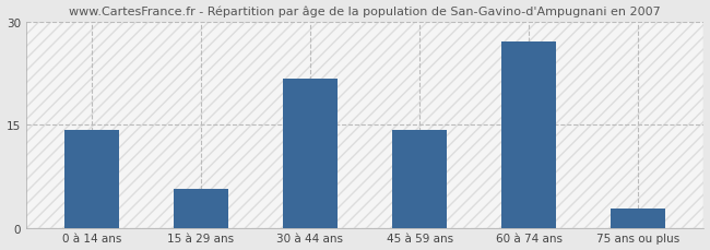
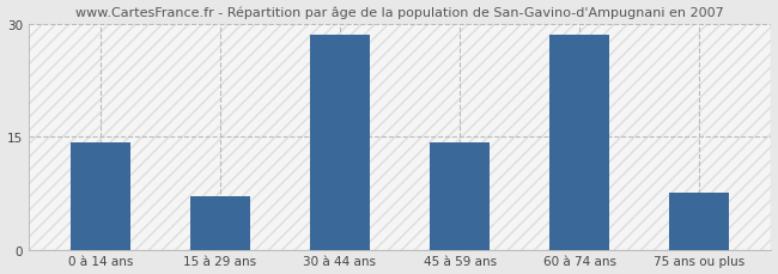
15 à 29 ans: 5.6 -> 7.1
30 à 44 ans: 21.8 -> 28.6
60 à 74 ans: 27.2 -> 28.6
75 ans ou plus: 2.8 -> 7.5
